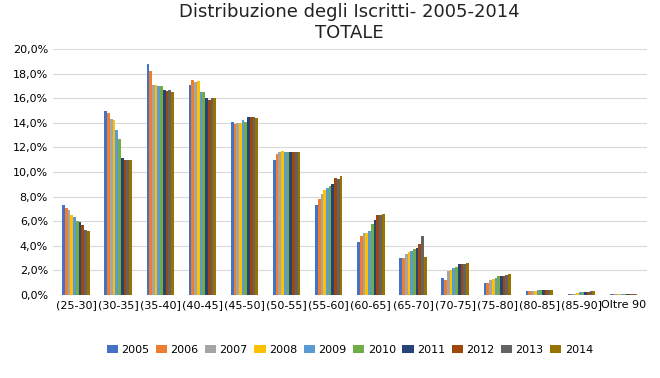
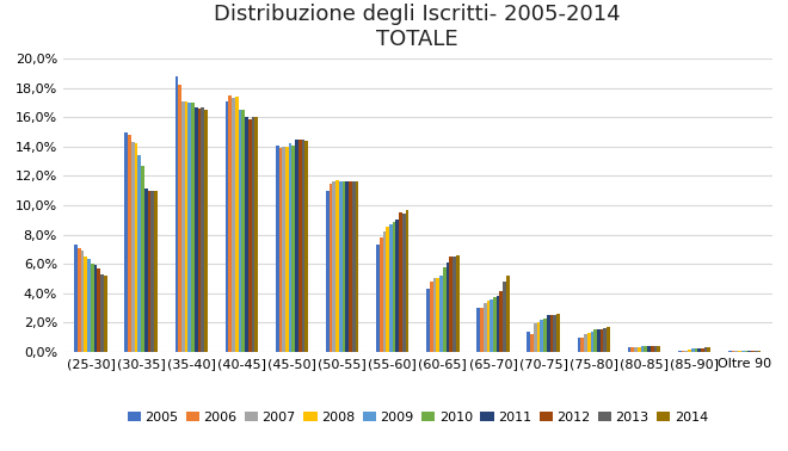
2014/(65-70]: 3,1% -> 5,2%
